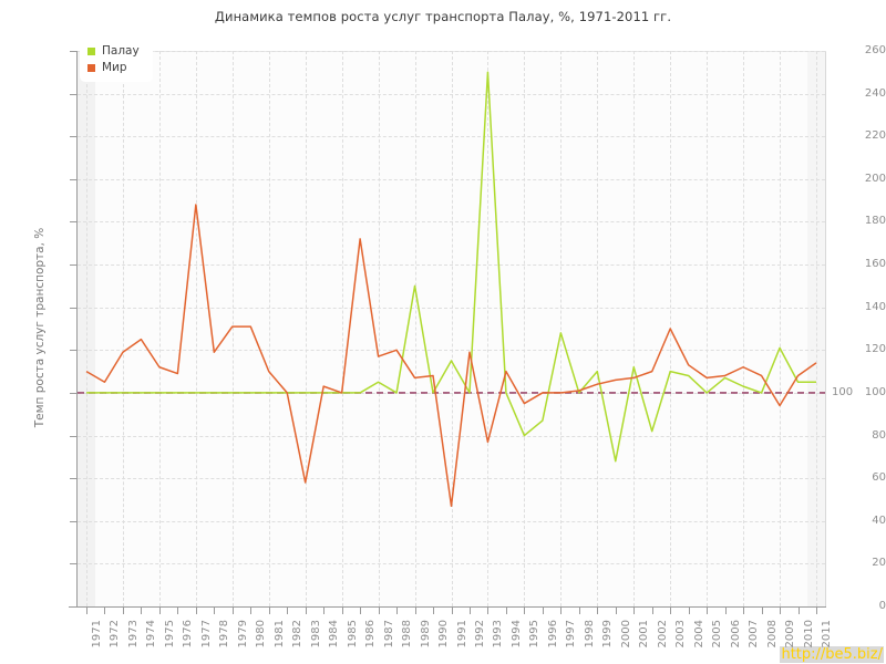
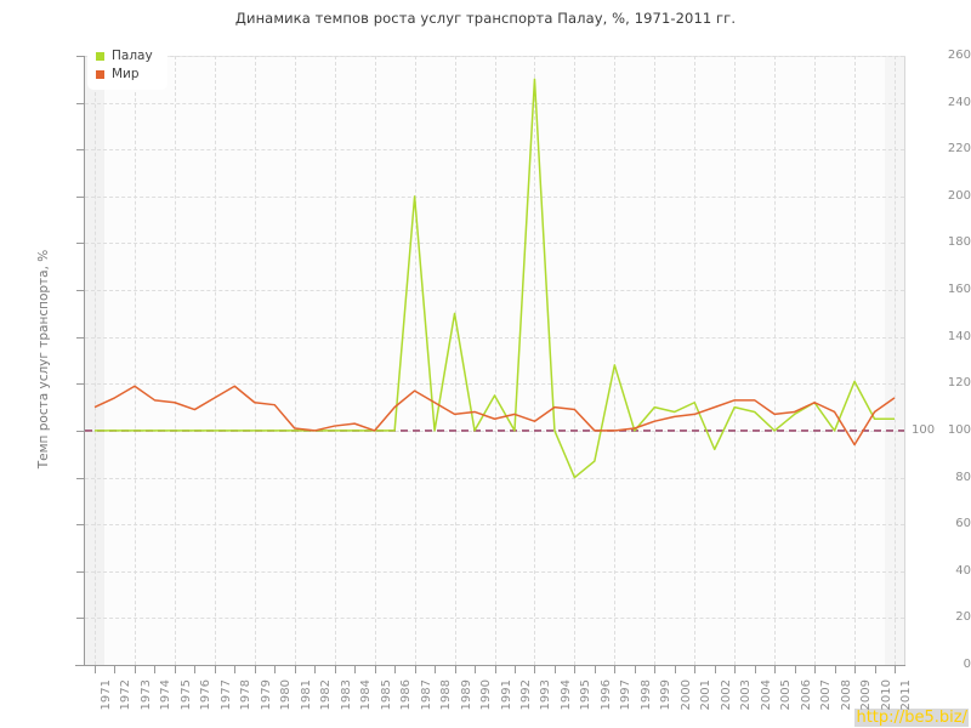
Мир/1972: 105 -> 114
Мир/1974: 125 -> 113
Мир/1977: 188 -> 114
Мир/1979: 131 -> 112
Мир/1980: 131 -> 111
Мир/1981: 110 -> 101
Мир/1983: 58 -> 102
Мир/1986: 172 -> 110
Палау/1987: 105 -> 200
Мир/1988: 120 -> 112
Мир/1991: 47 -> 105
Мир/1992: 119 -> 107
Мир/1993: 77 -> 104
Мир/1995: 95 -> 109
Палау/2000: 68 -> 108
Палау/2002: 82 -> 92
Мир/2003: 130 -> 113
Палау/2007: 103 -> 112
